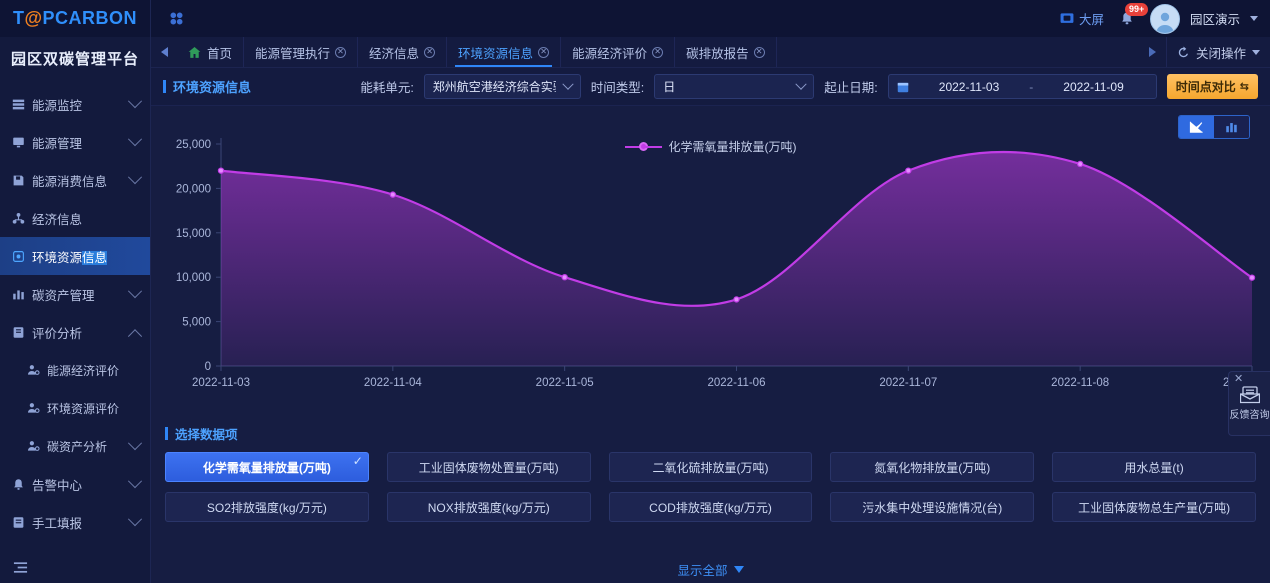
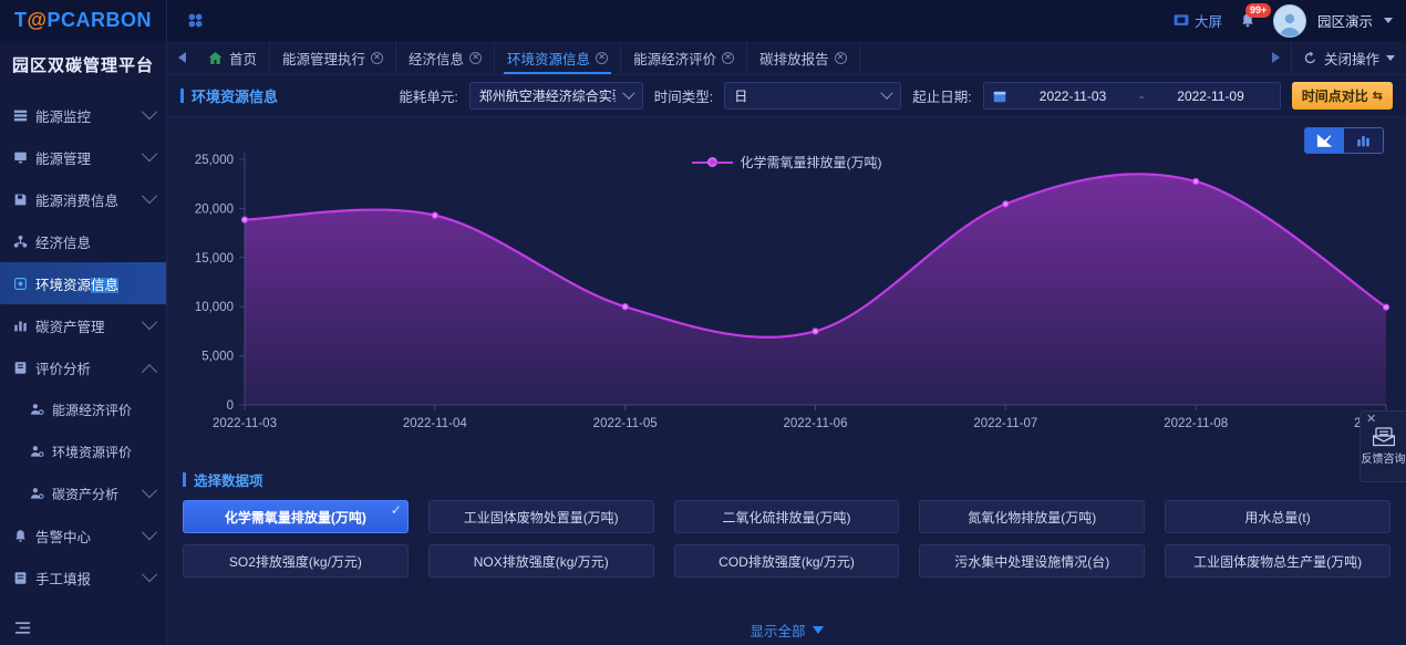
2022-11-03: 22000 -> 19000
2022-11-07: 22000 -> 20000
